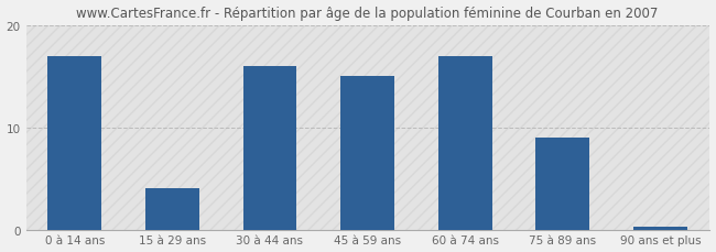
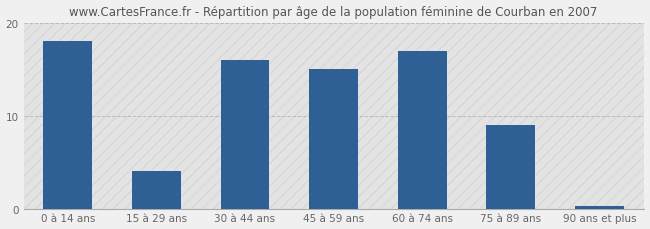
0 à 14 ans: 17.0 -> 18.0
